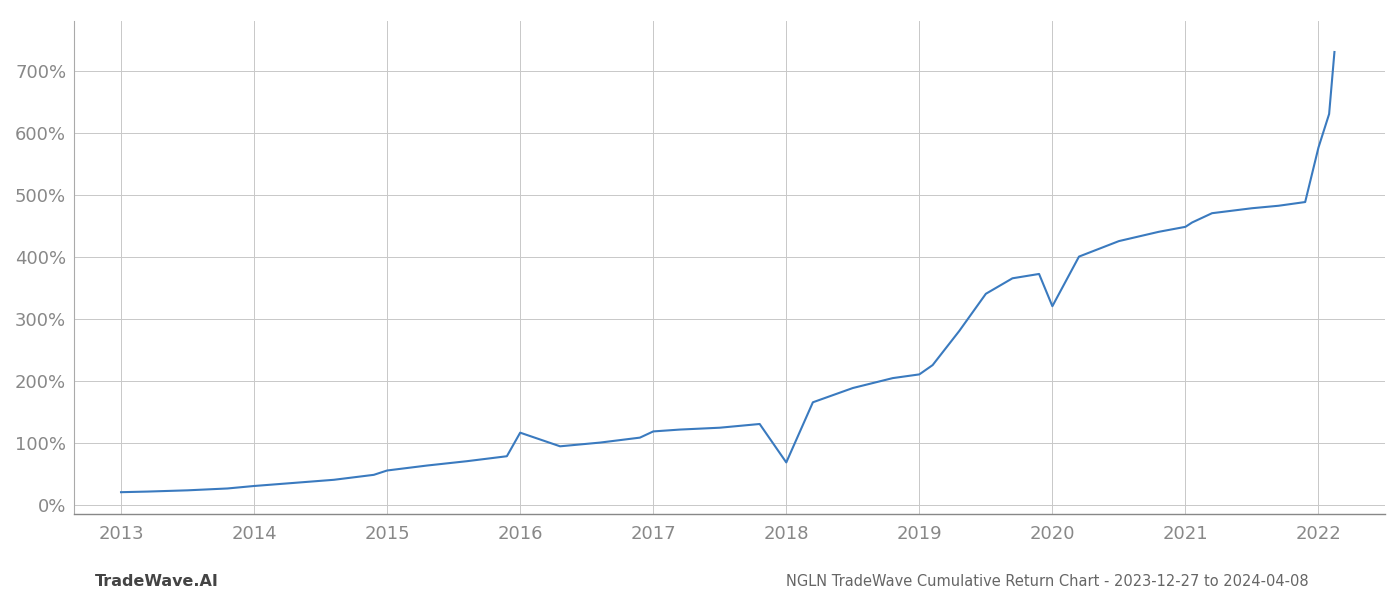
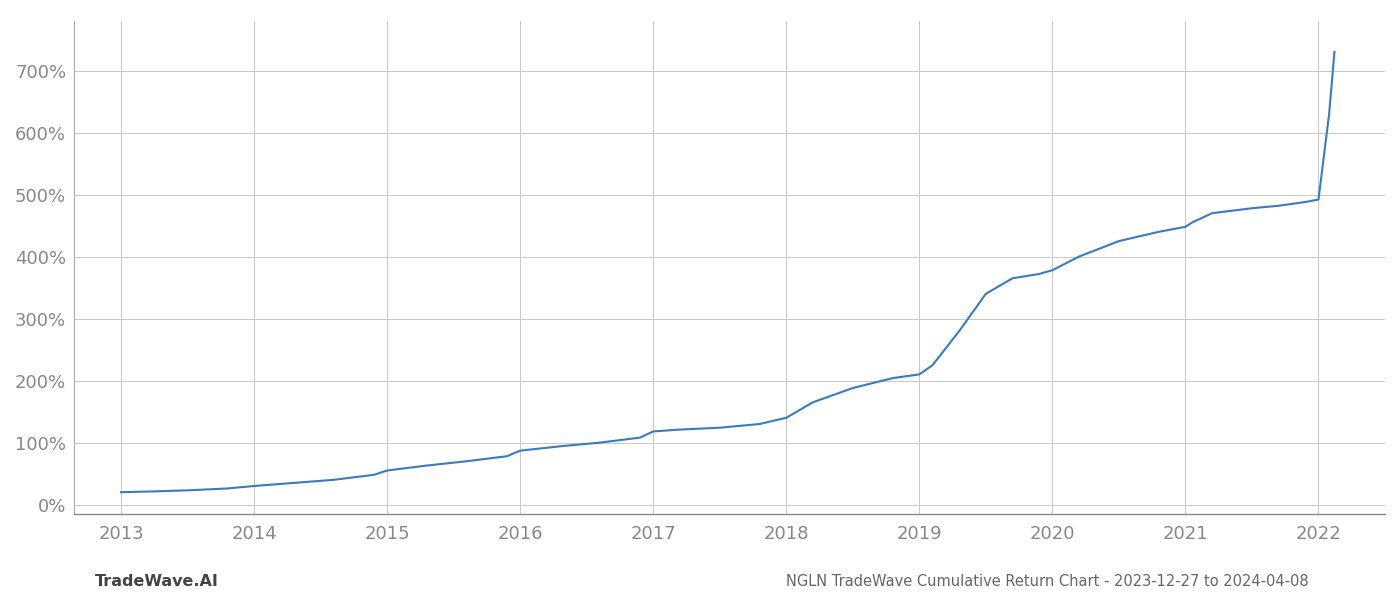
2016: 116% -> 87%
2018: 68% -> 140%
2020: 320% -> 378%
2022: 576% -> 492%
